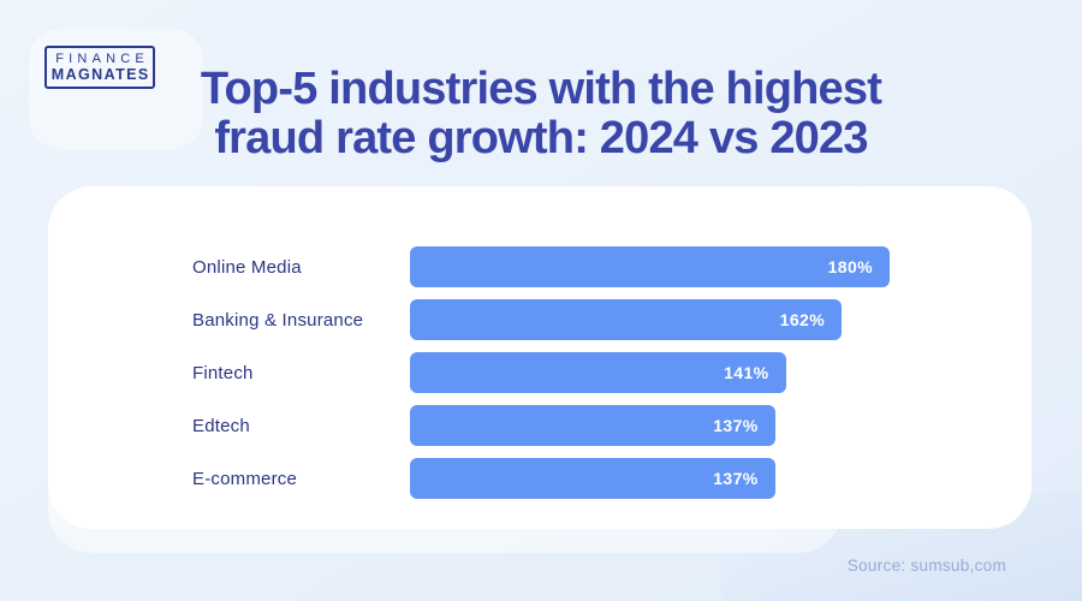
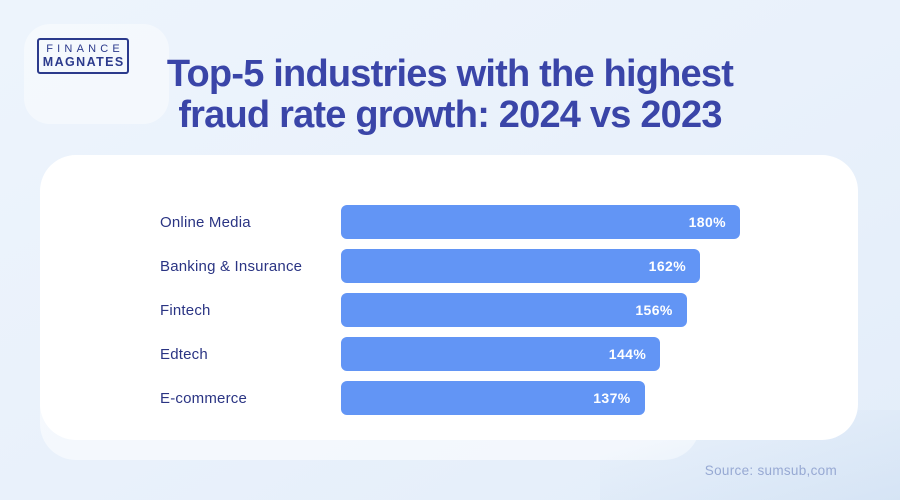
Fintech: 141% -> 156%
Edtech: 137% -> 144%
